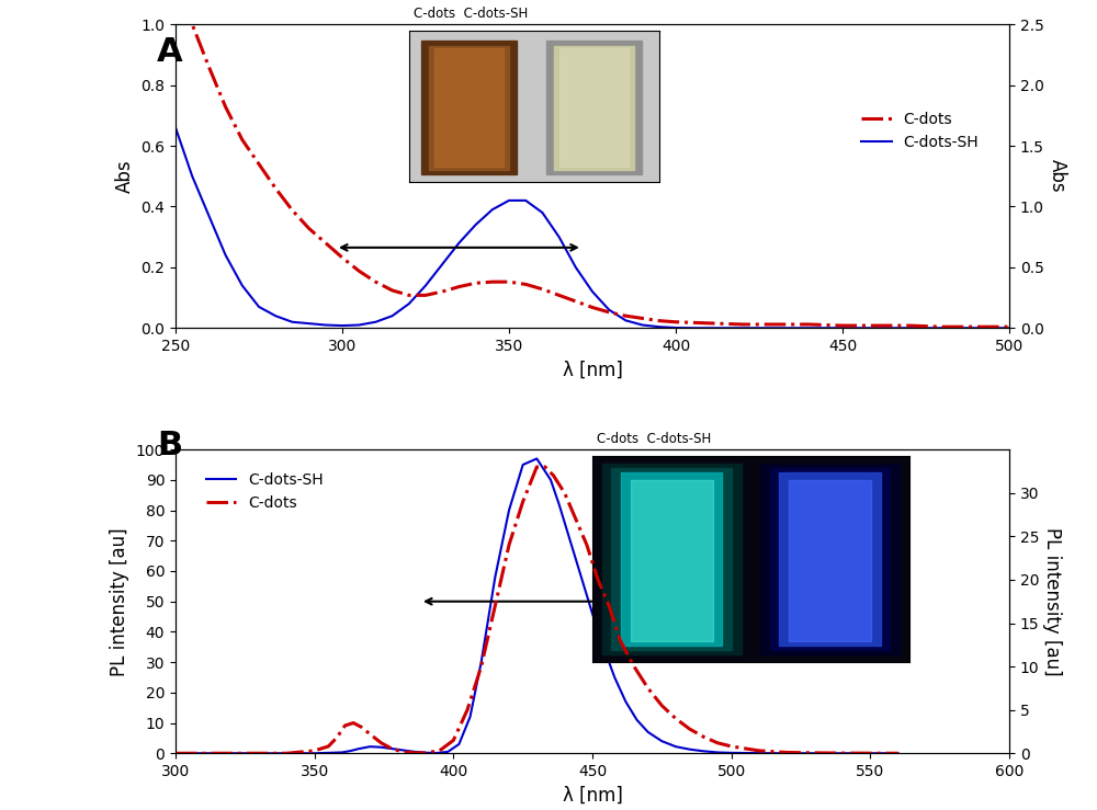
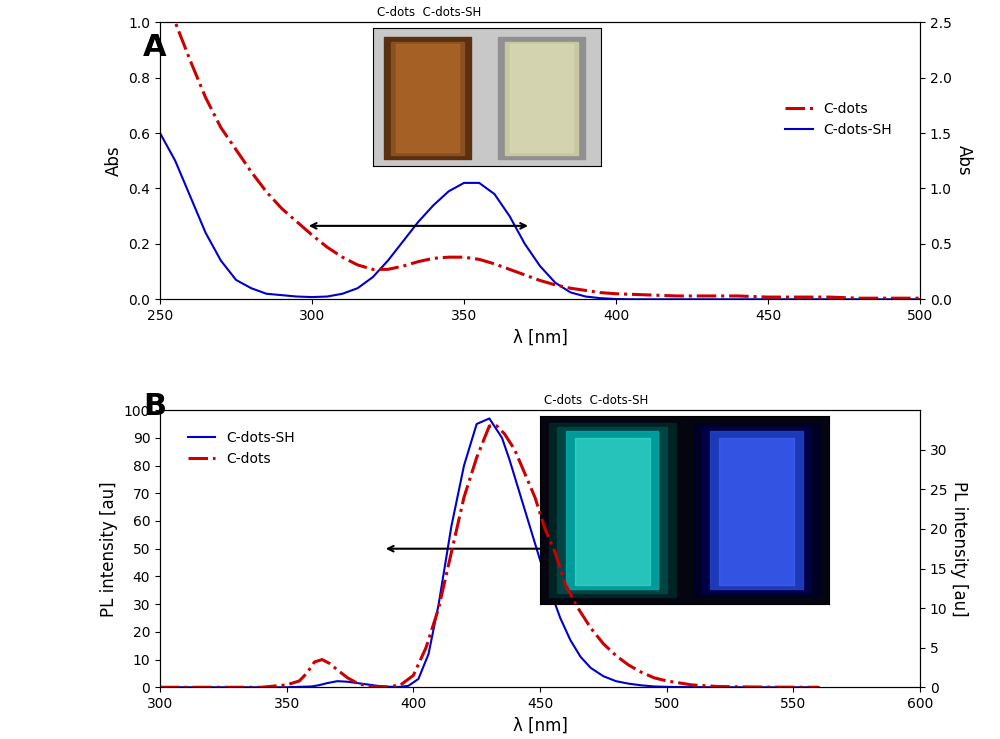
C-dots-SH/250: 0.660 -> 0.600
